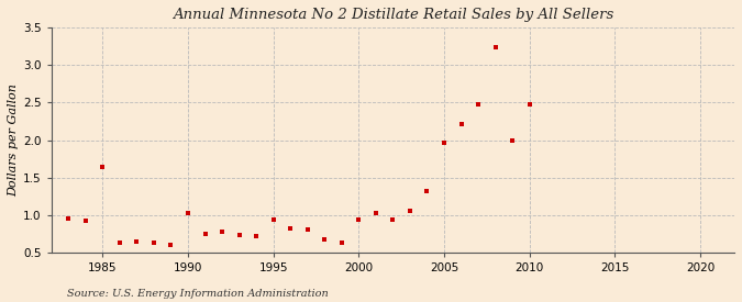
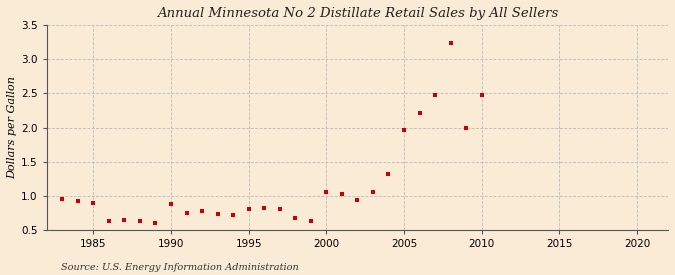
1985: 1.64 -> 0.90
1990: 1.02 -> 0.88
1995: 0.94 -> 0.80
2000: 0.94 -> 1.05
